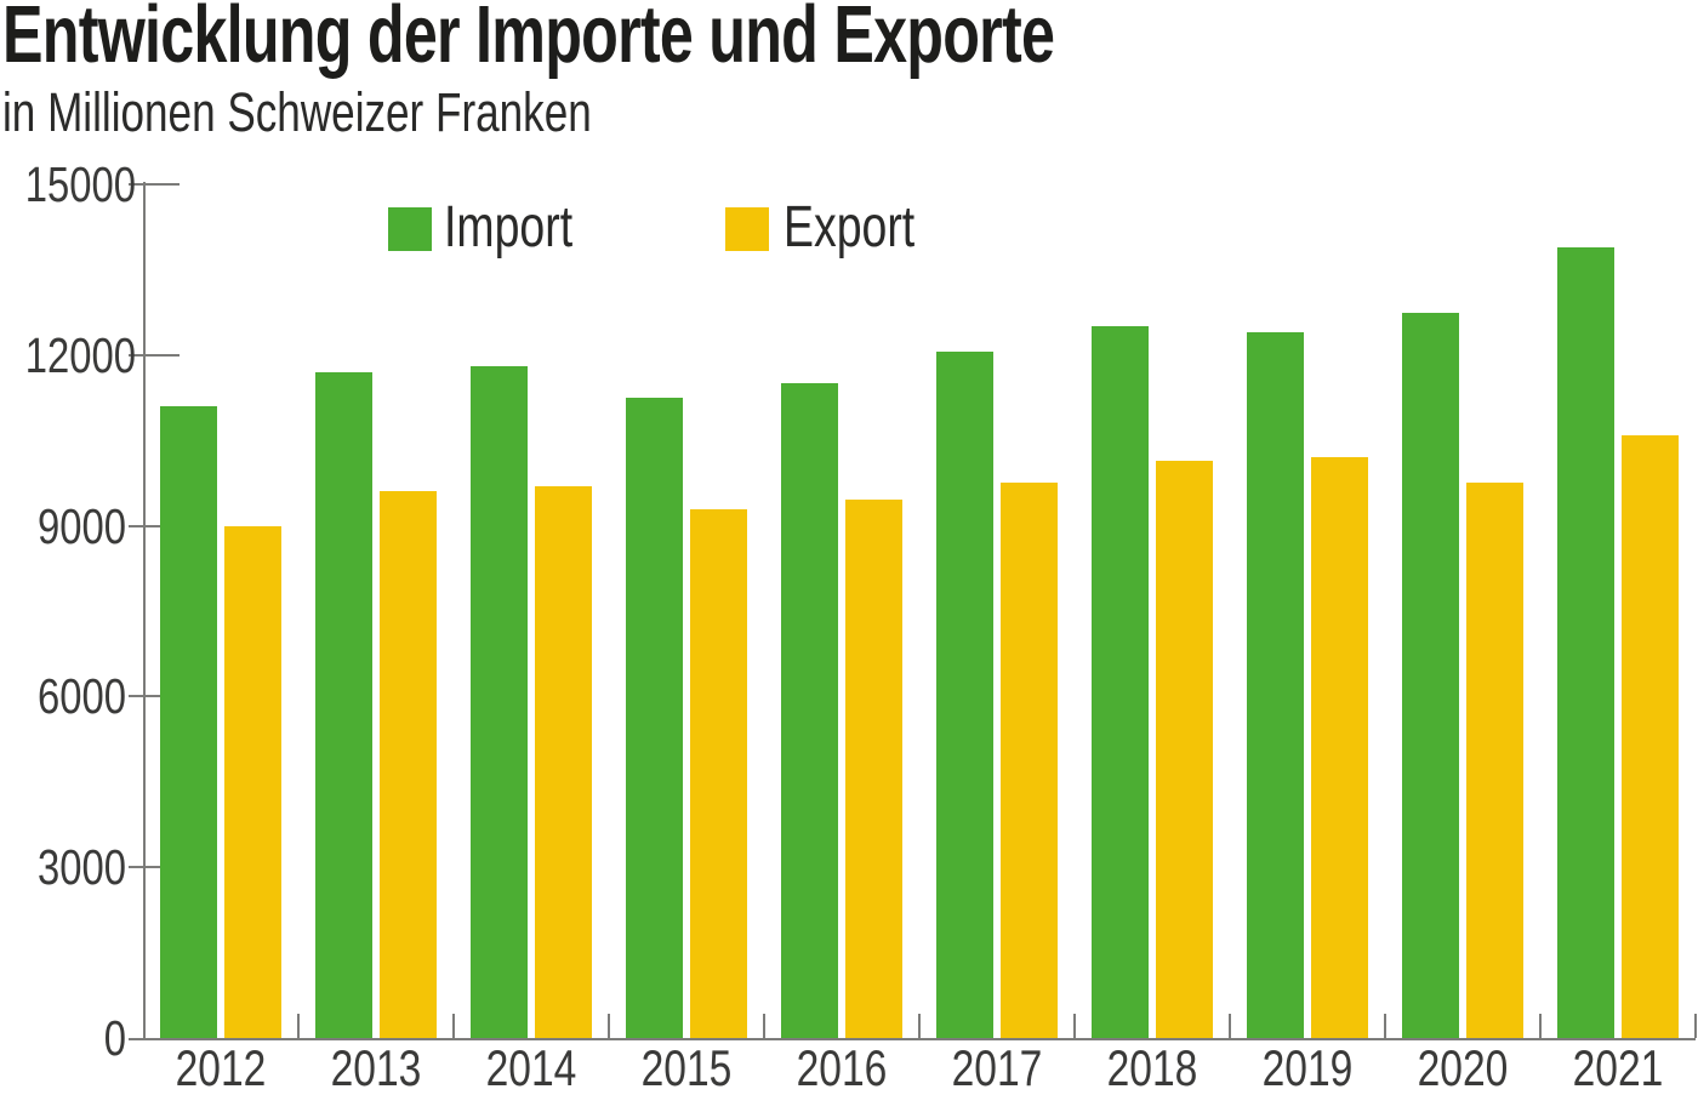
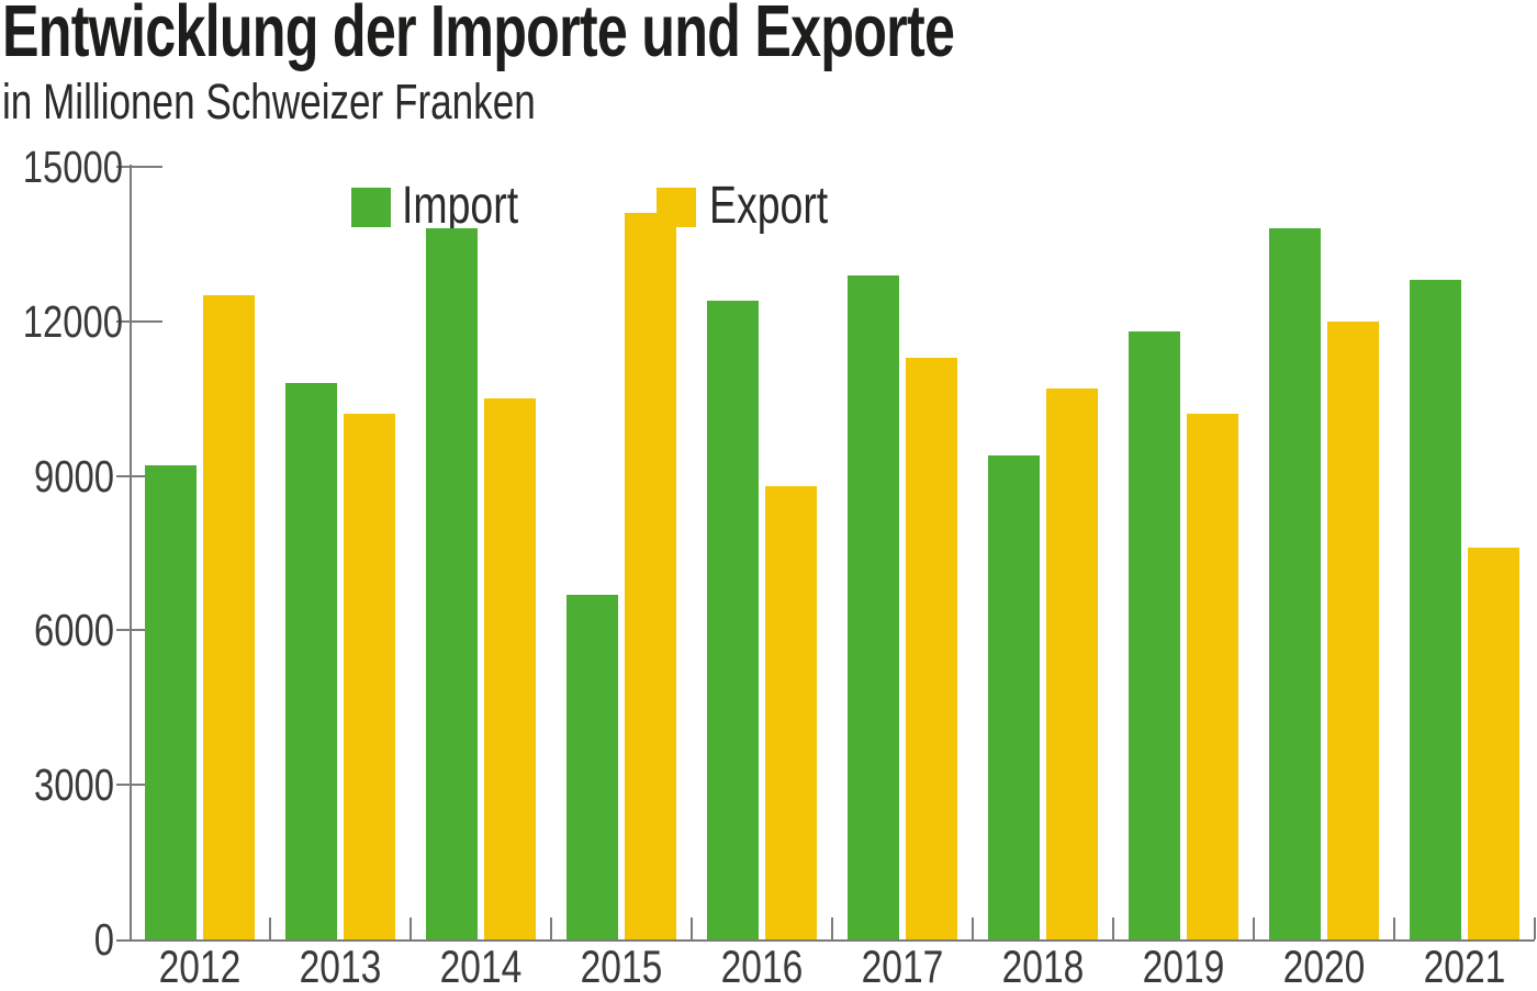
Import/2012: 11100 -> 9200
Export/2012: 9000 -> 12500
Import/2013: 11700 -> 10800
Export/2013: 9600 -> 10200
Import/2014: 11800 -> 13800
Export/2014: 9700 -> 10500
Import/2015: 11200 -> 6700
Export/2015: 9300 -> 14100
Import/2016: 11500 -> 12400
Export/2016: 9400 -> 8800
Import/2017: 12000 -> 12900
Export/2017: 9800 -> 11300
Import/2018: 12500 -> 9400
Export/2018: 10200 -> 10700
Import/2019: 12400 -> 11800
Import/2020: 12800 -> 13800
Export/2020: 9800 -> 12000
Import/2021: 13900 -> 12800
Export/2021: 10600 -> 7600
